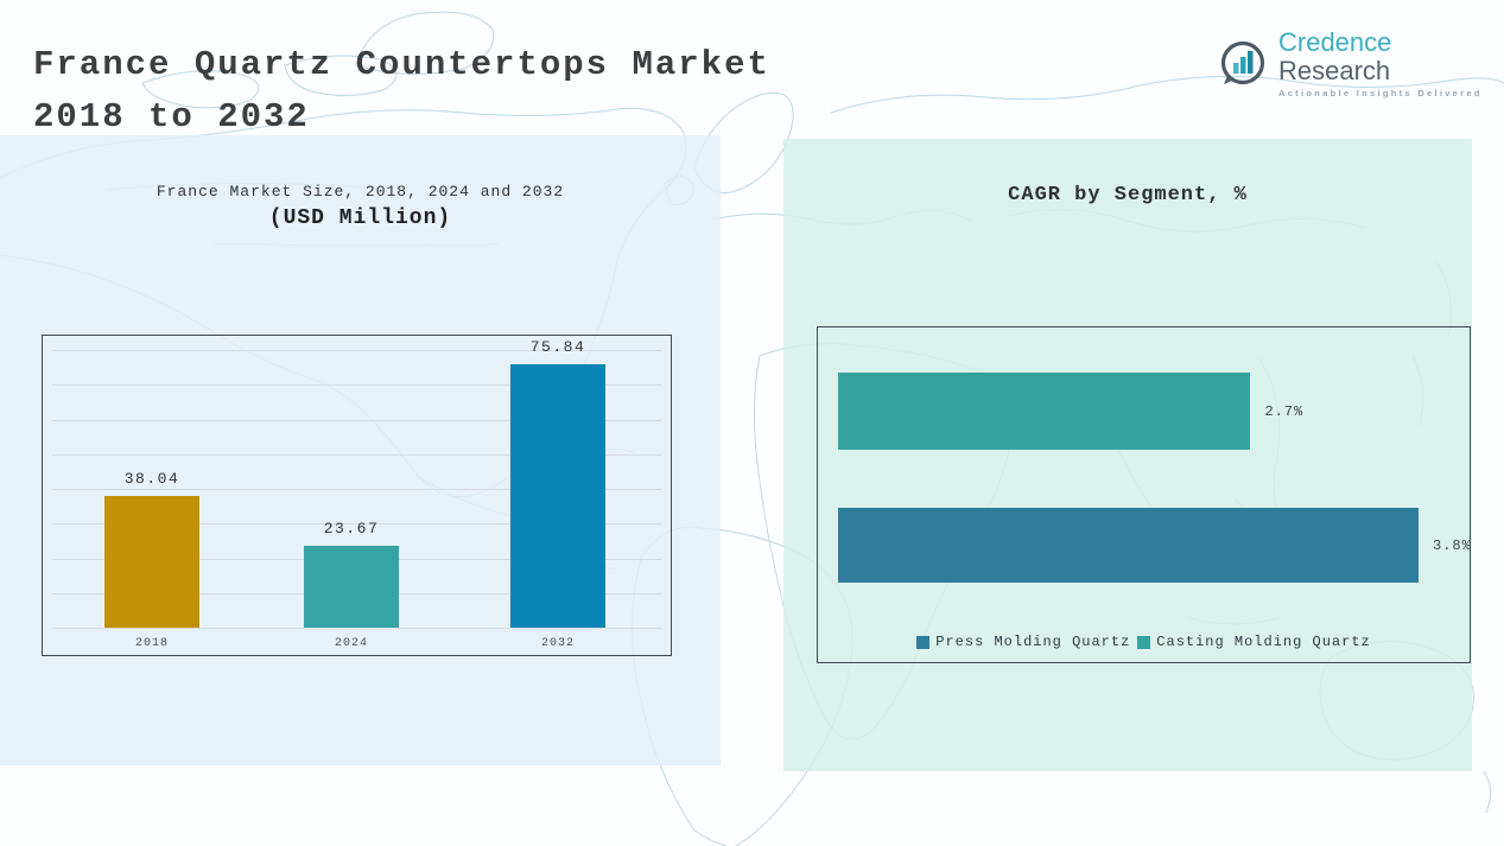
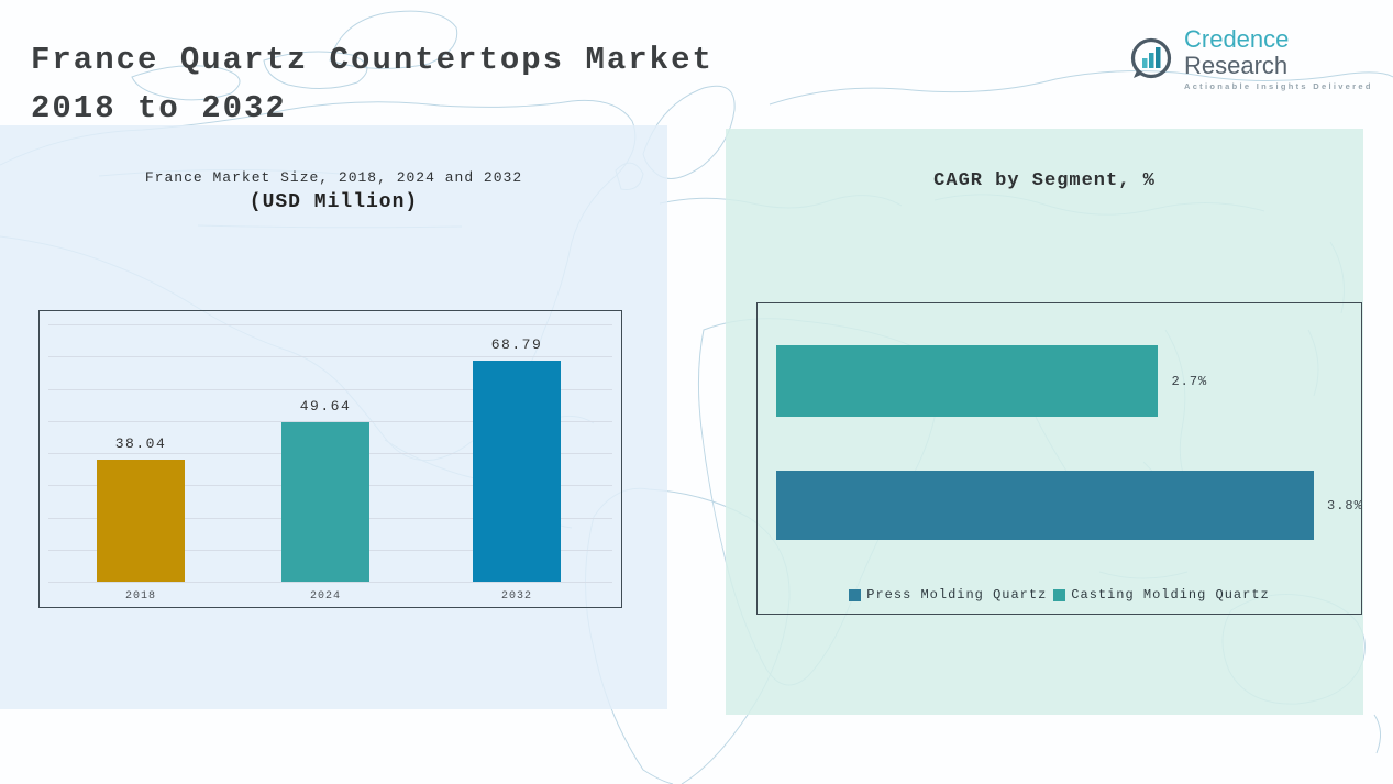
France Market Size, 2018, 2024 and 2032/2024: 23.67 -> 49.64
France Market Size, 2018, 2024 and 2032/2032: 75.84 -> 68.79
